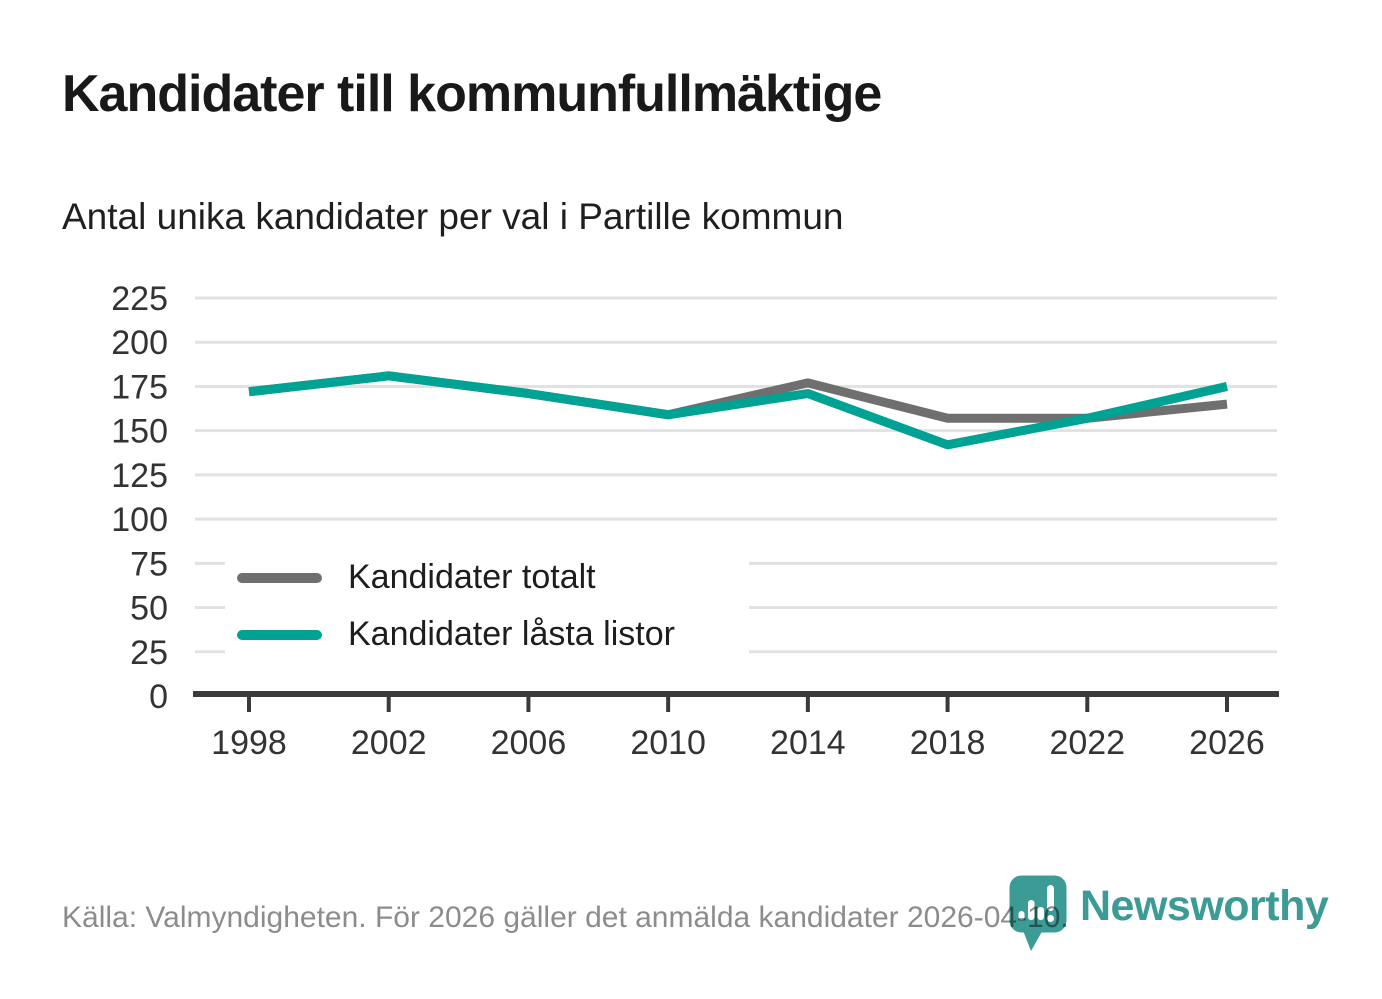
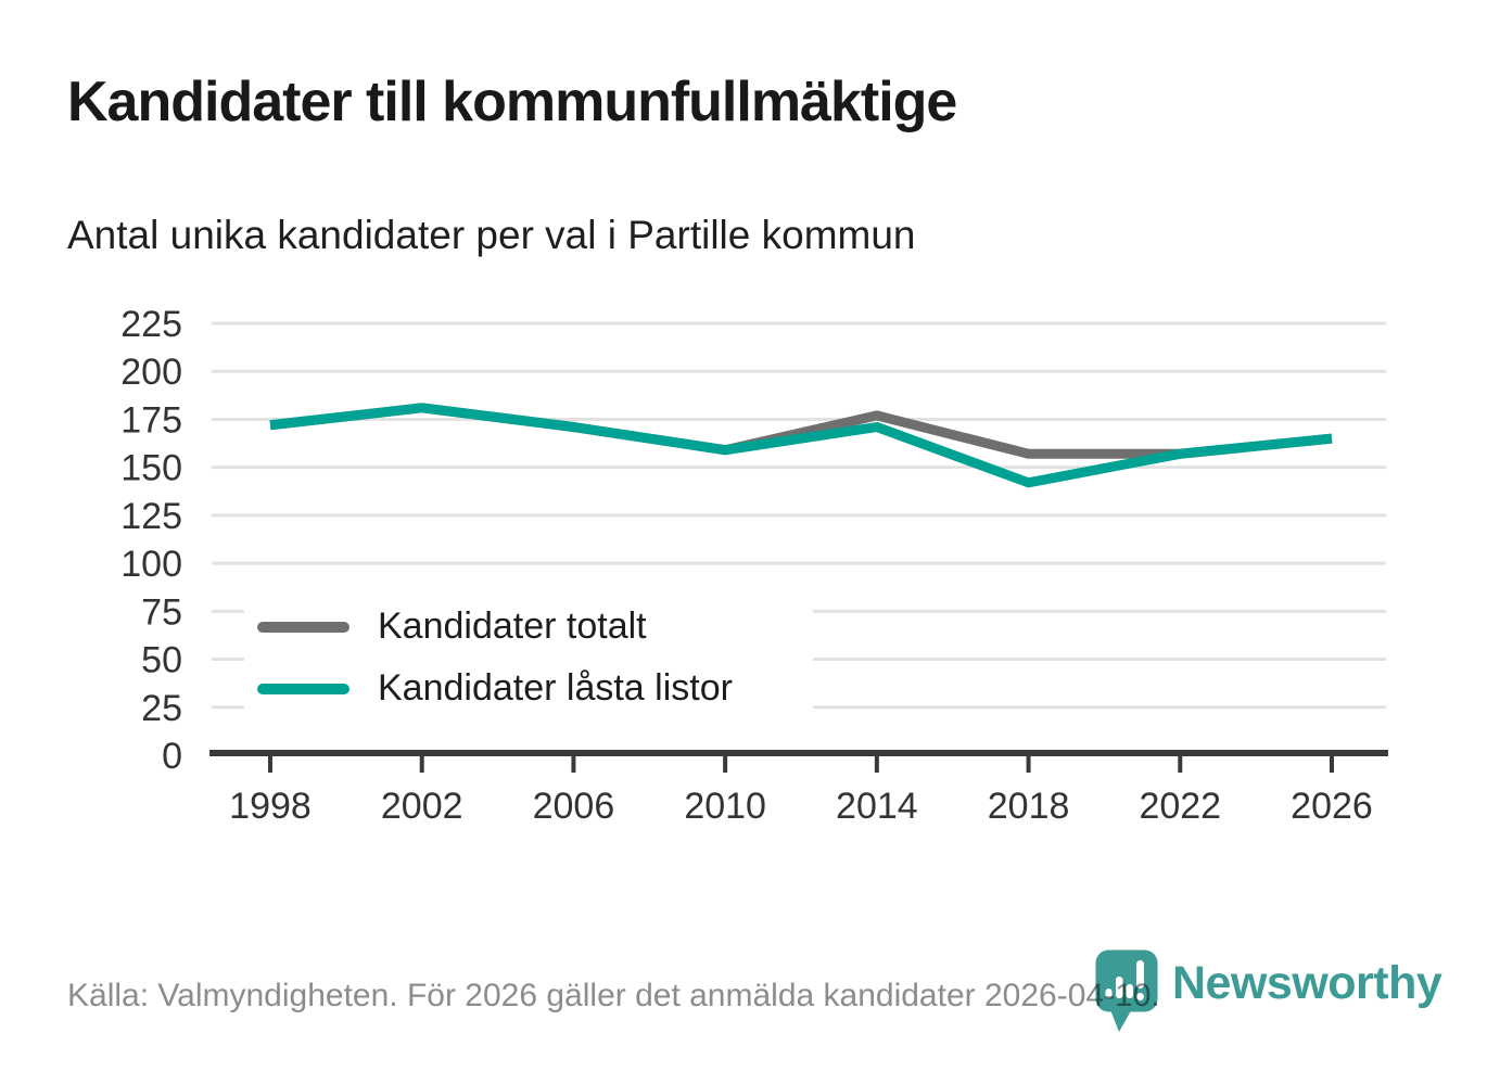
Kandidater låsta listor/2026: 175 -> 165
